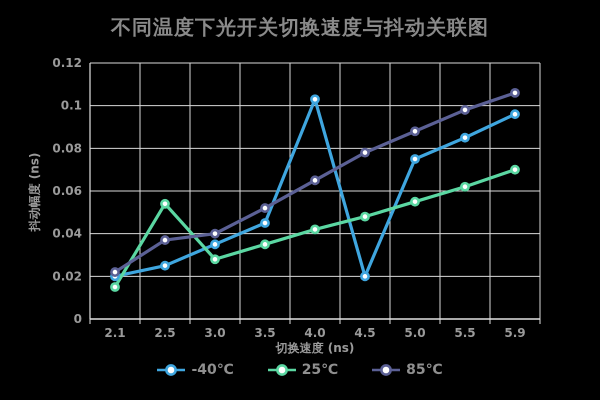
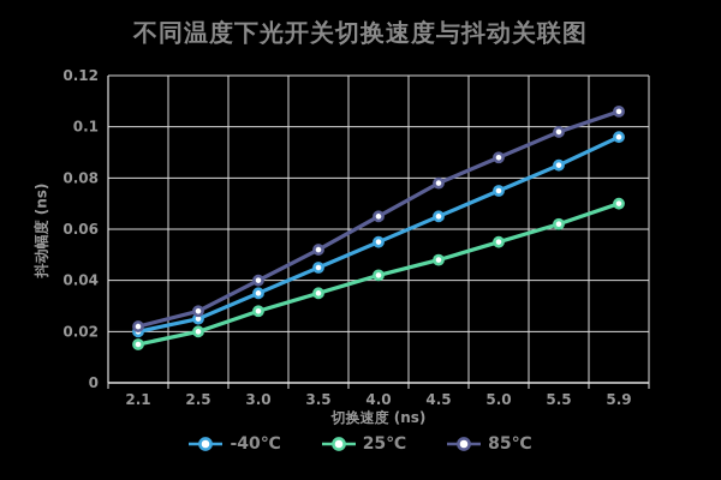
25℃/2.5: 0.054 -> 0.020
85℃/2.5: 0.037 -> 0.028
-40℃/4.0: 0.103 -> 0.055
-40℃/4.5: 0.020 -> 0.065
